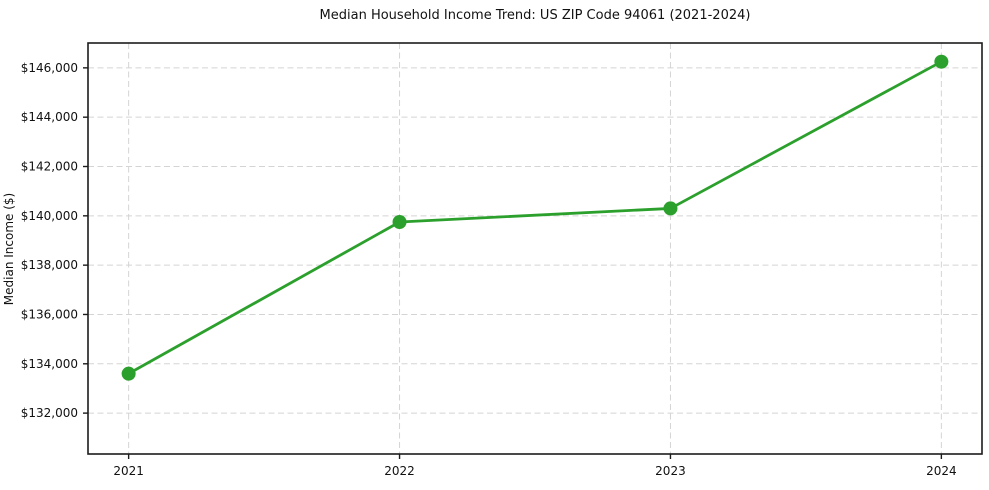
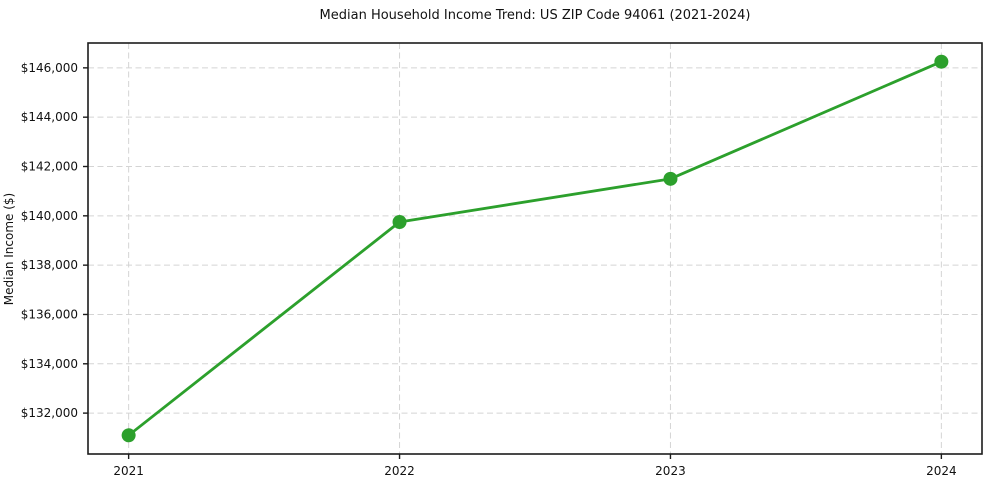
2021: $133600 -> $131100
2023: $140300 -> $141500
